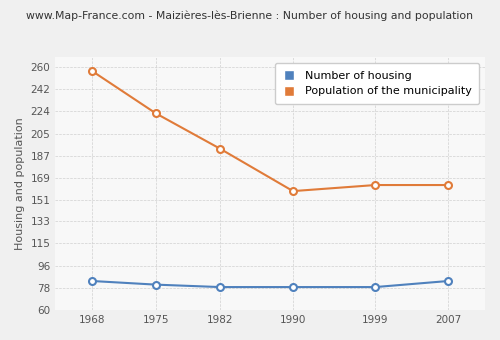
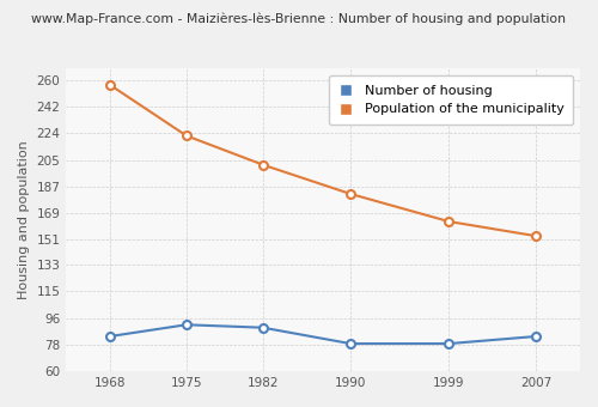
Number of housing/1975: 81 -> 92
Number of housing/1982: 79 -> 90
Population of the municipality/1982: 193 -> 202
Population of the municipality/1990: 158 -> 182
Population of the municipality/2007: 163 -> 153
